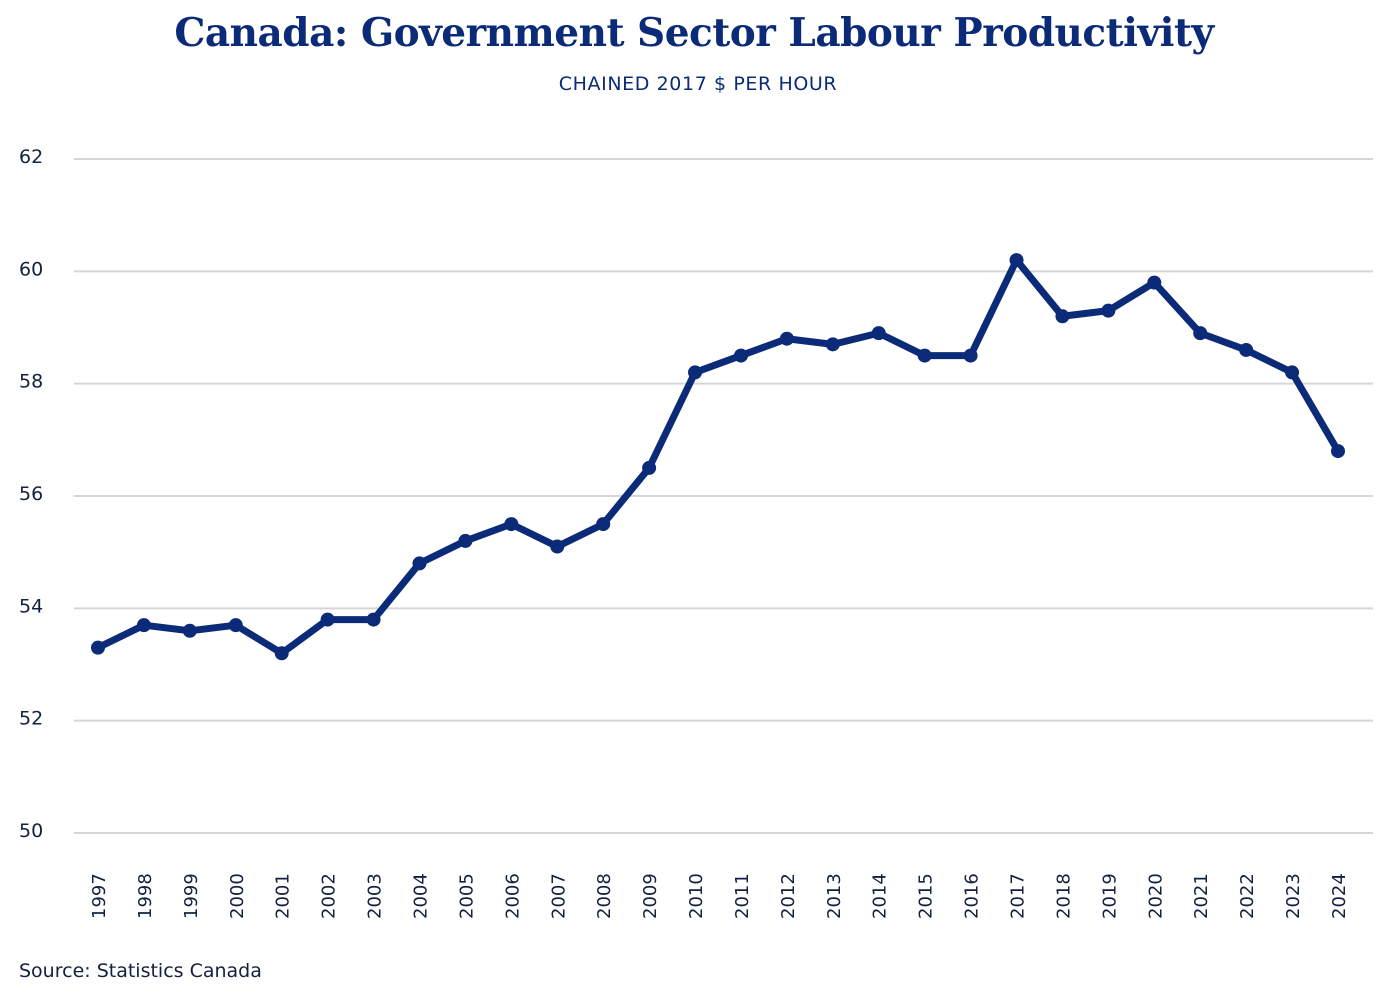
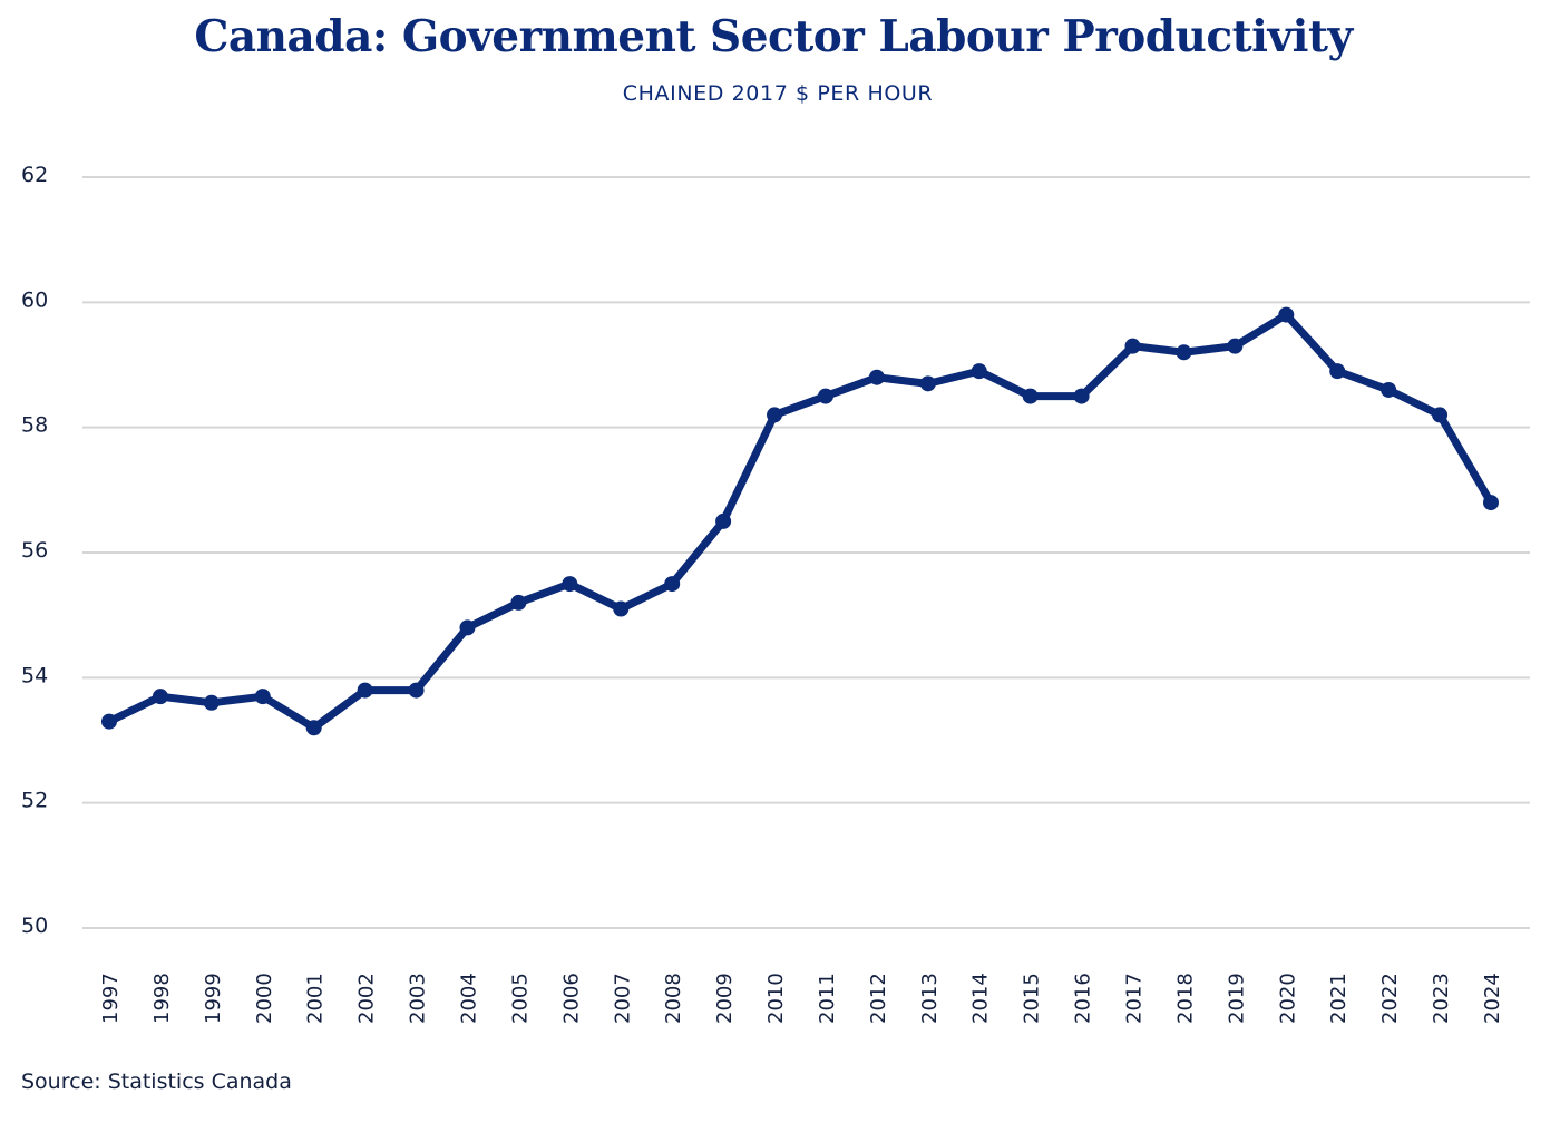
2017: 60.2 -> 59.3
